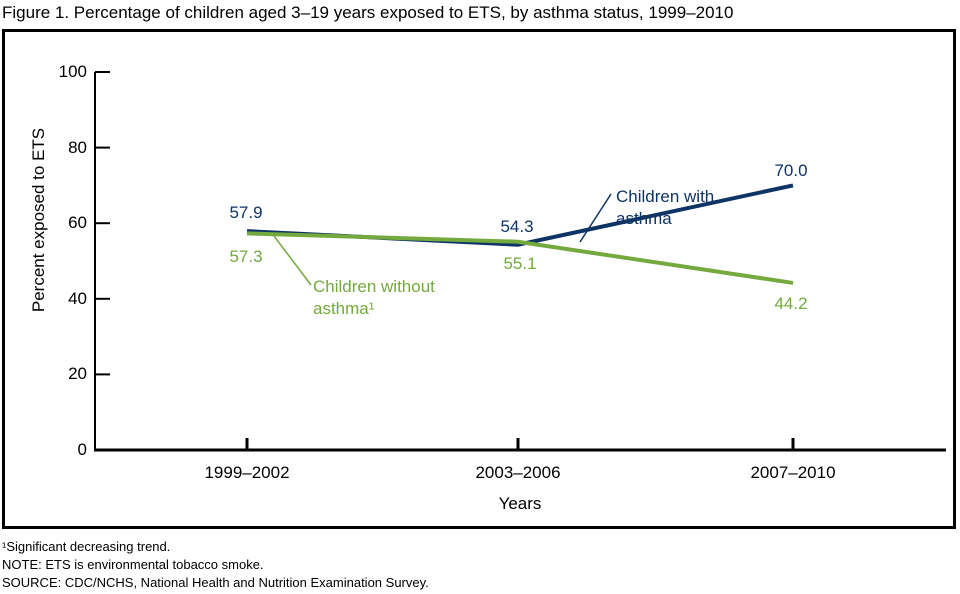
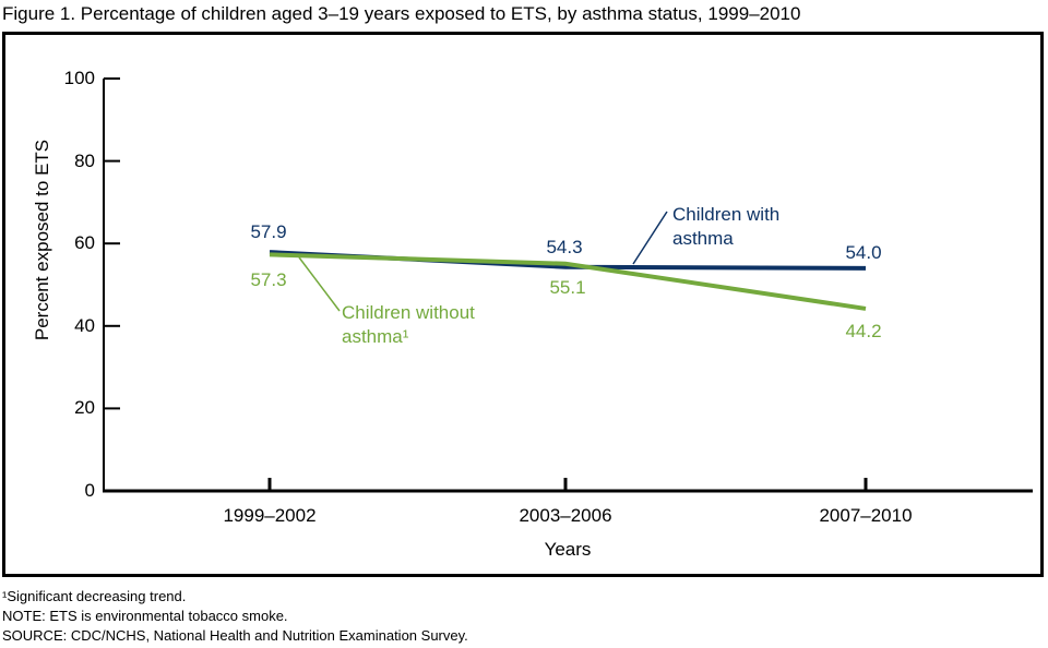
Children with asthma/2007–2010: 70.0 -> 54.0
